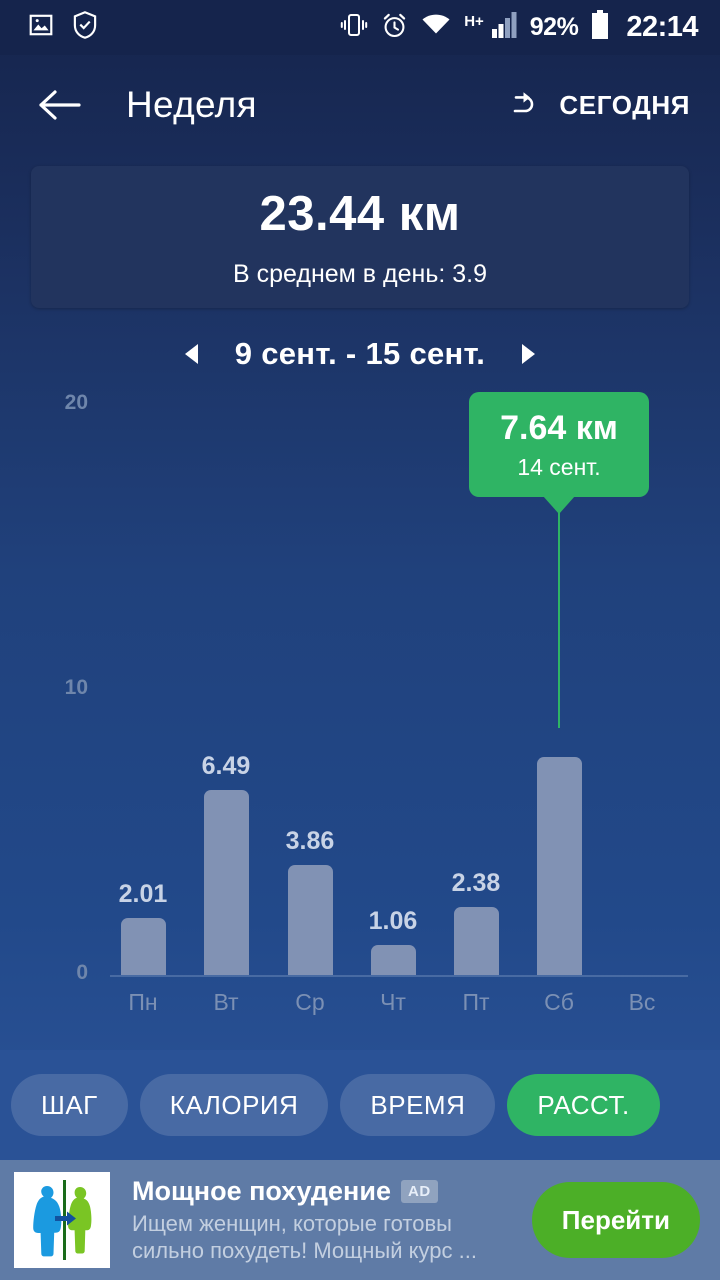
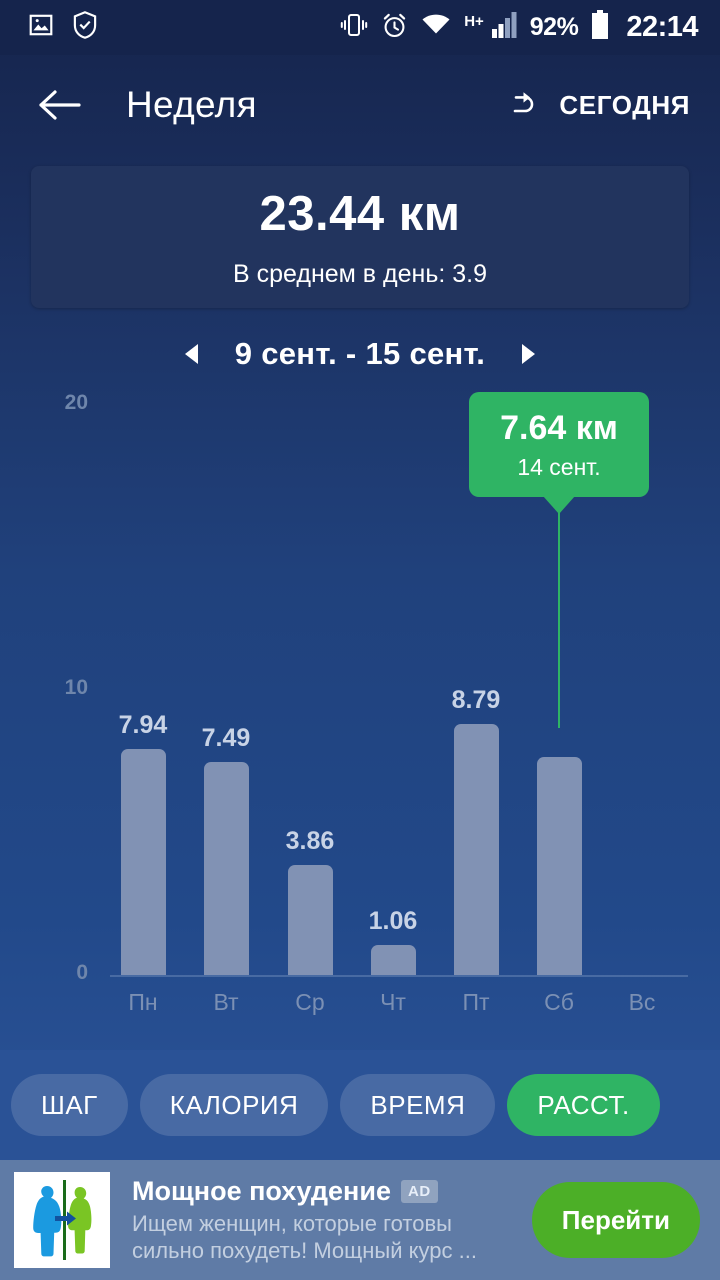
Пн: 2.01 -> 7.94
Вт: 6.49 -> 7.49
Пт: 2.38 -> 8.79
